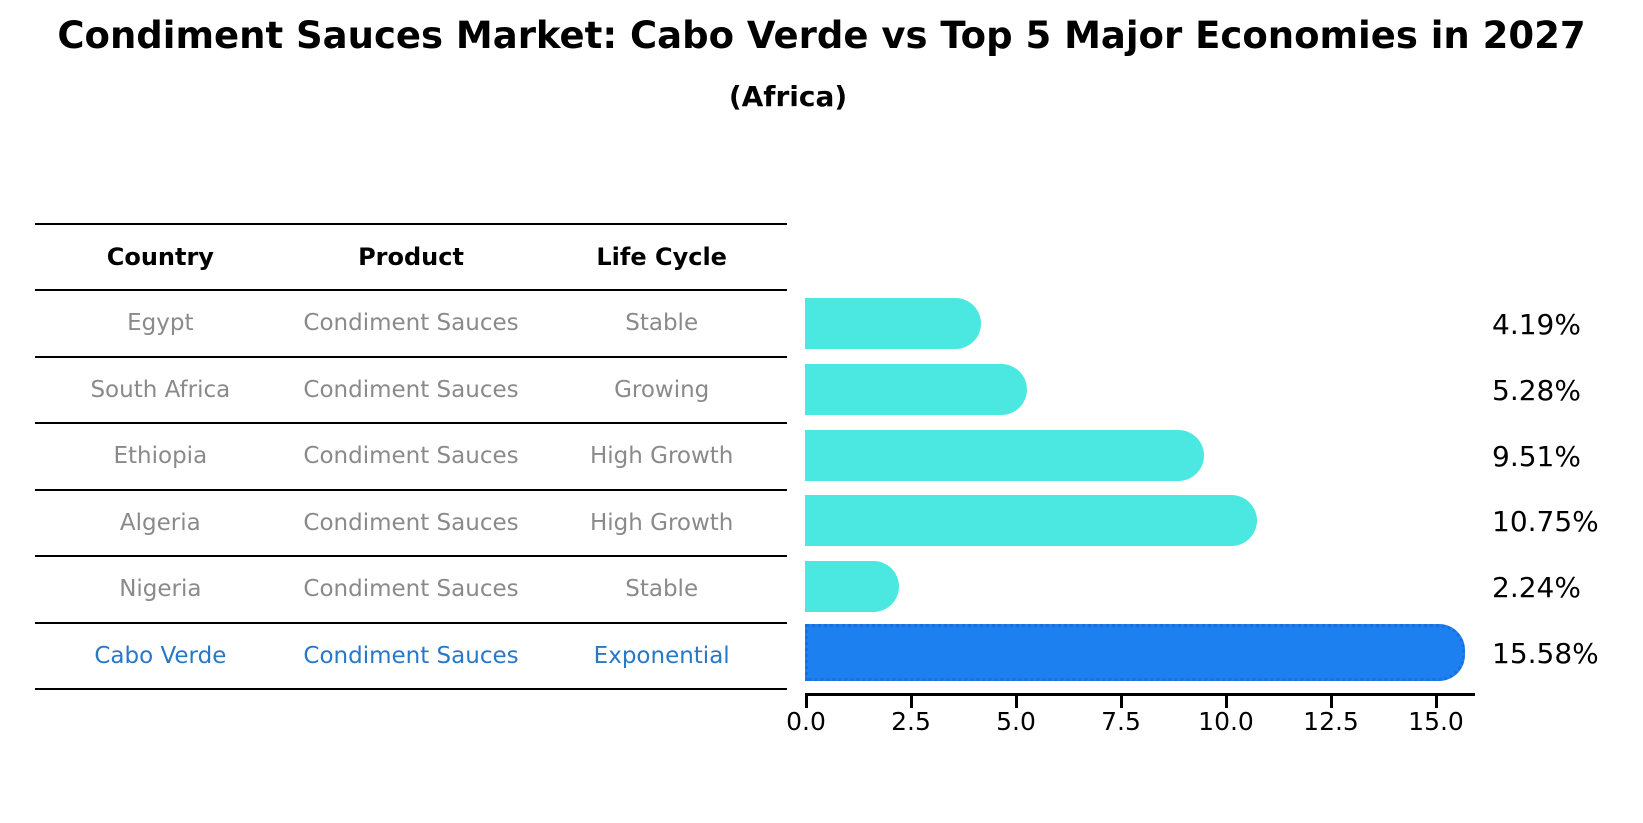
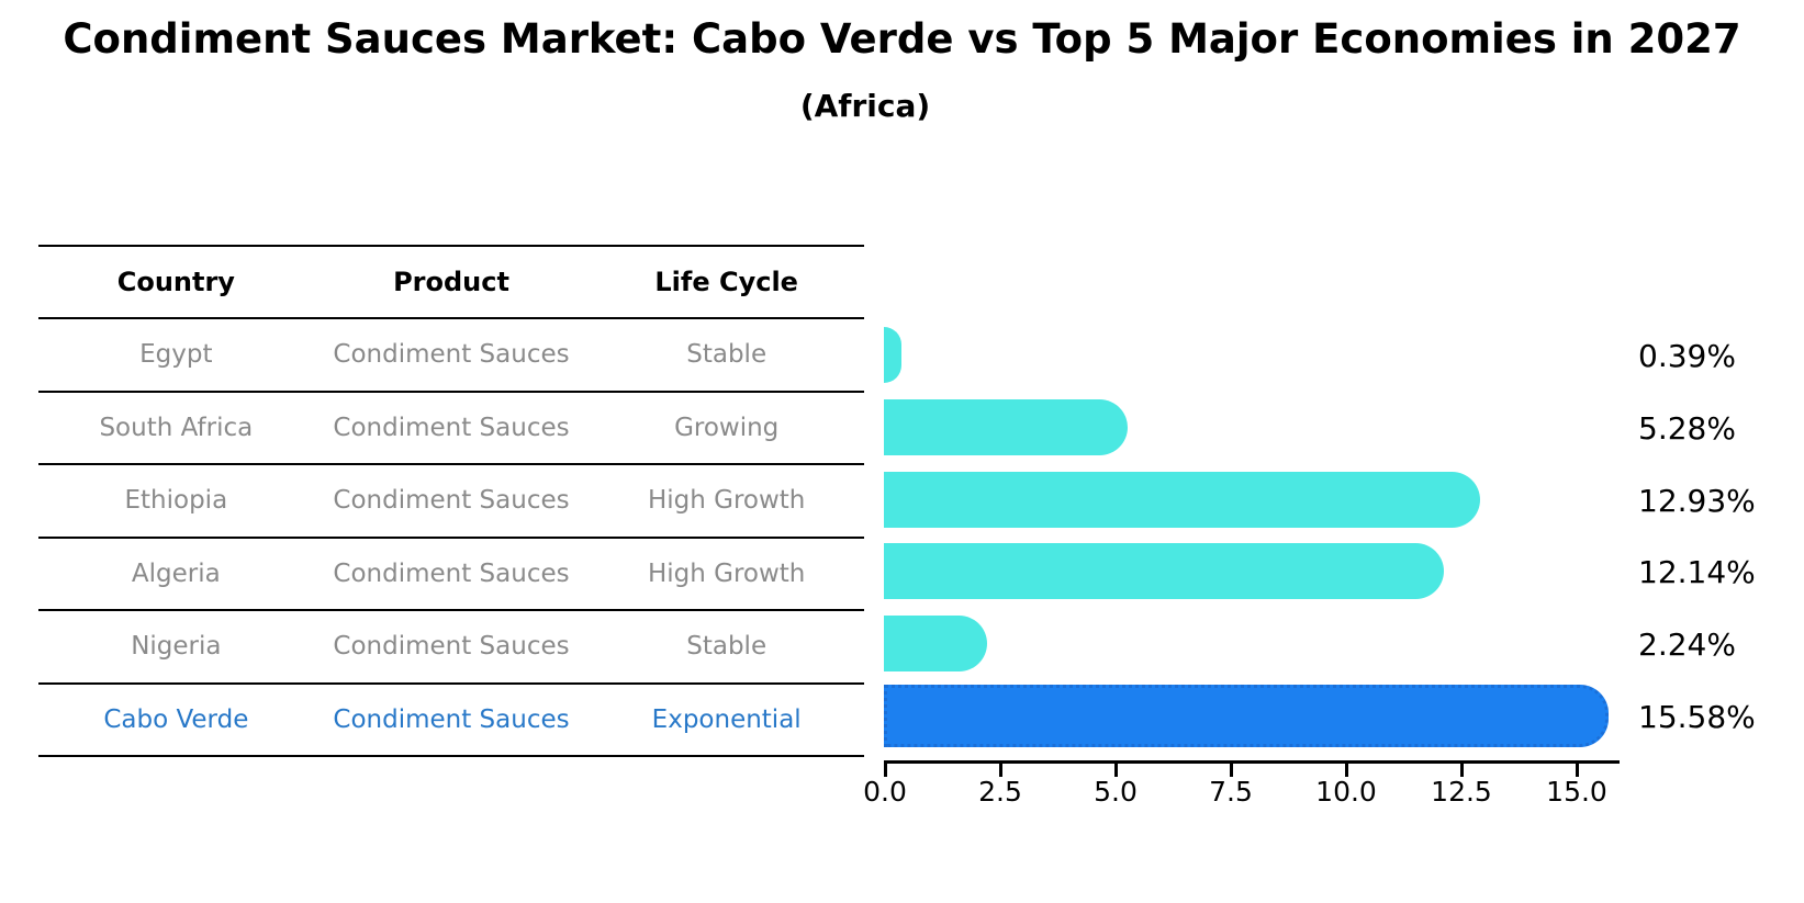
Egypt: 4.19% -> 0.39%
Ethiopia: 9.51% -> 12.93%
Algeria: 10.75% -> 12.14%
